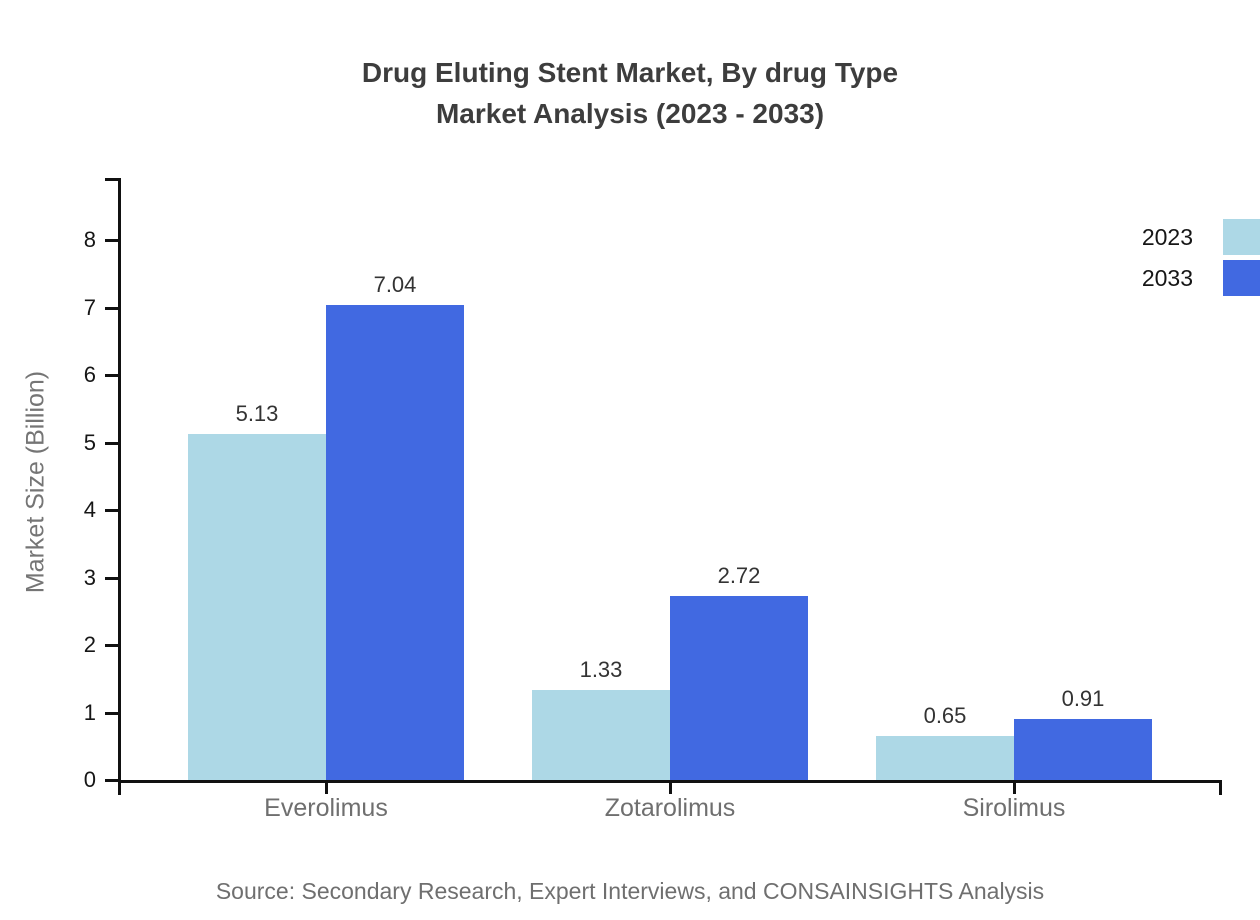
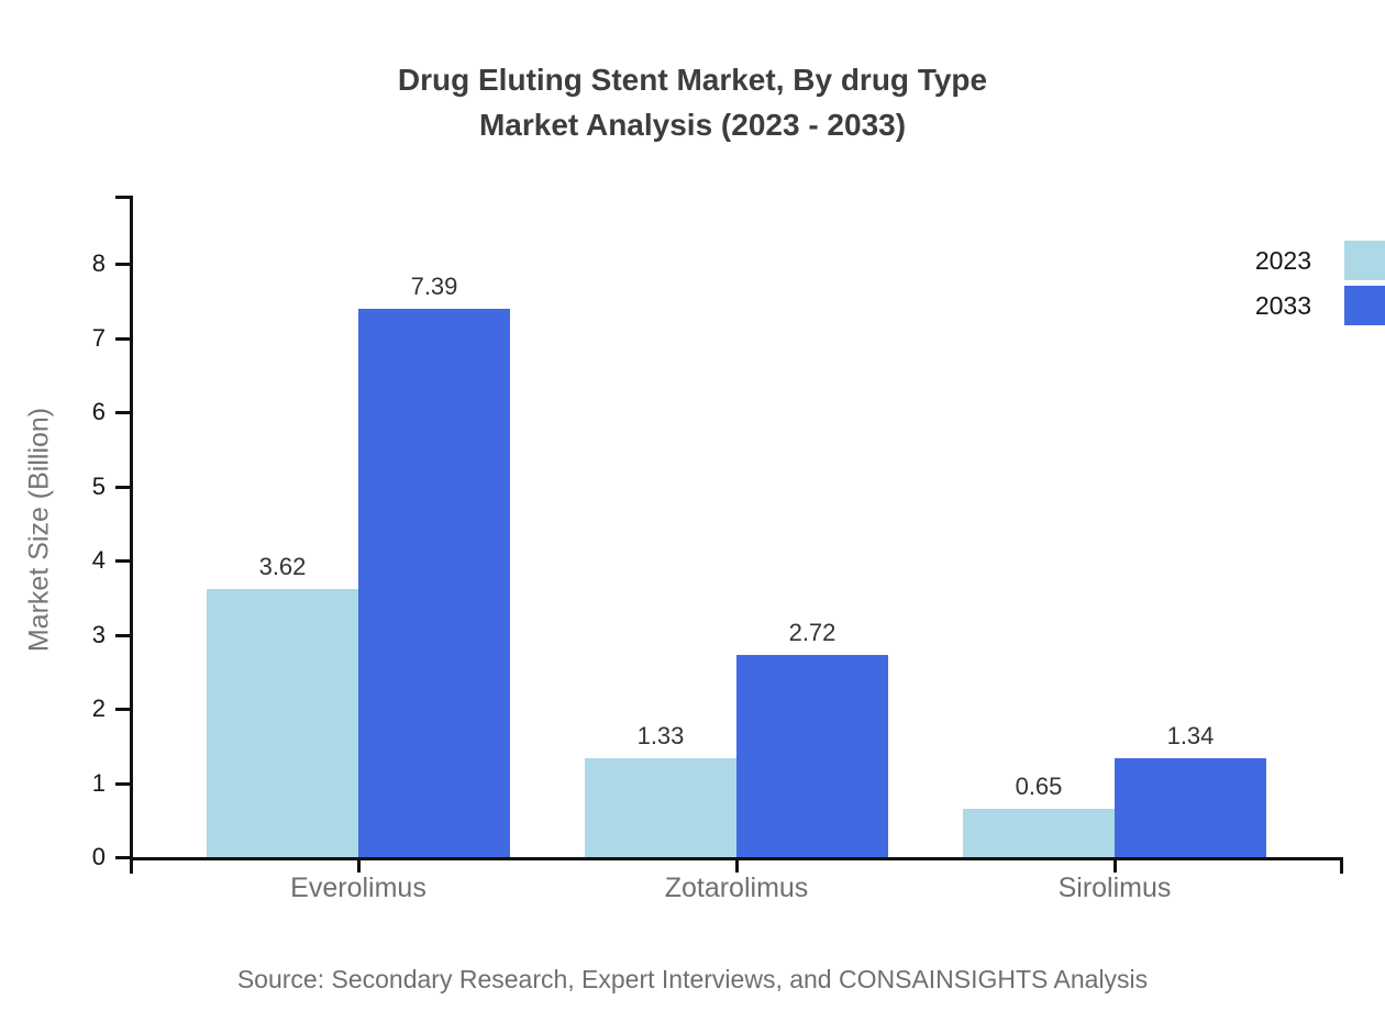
2023/Everolimus: 5.13 -> 3.62
2033/Everolimus: 7.04 -> 7.39
2033/Sirolimus: 0.91 -> 1.34
